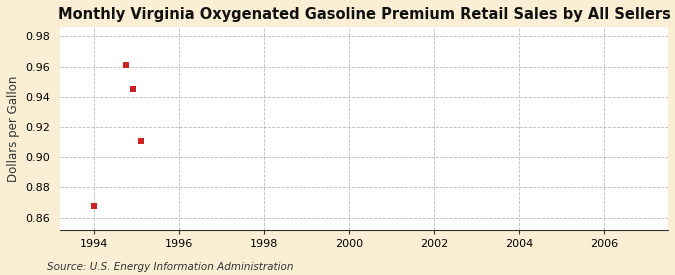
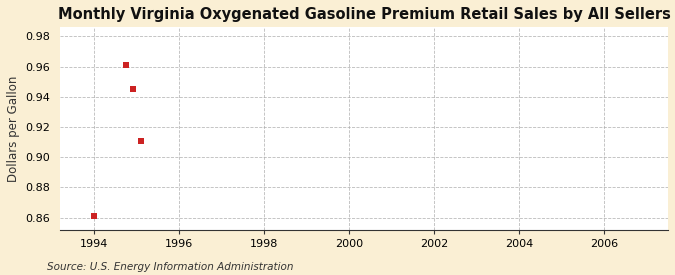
1994: 0.868 -> 0.861
